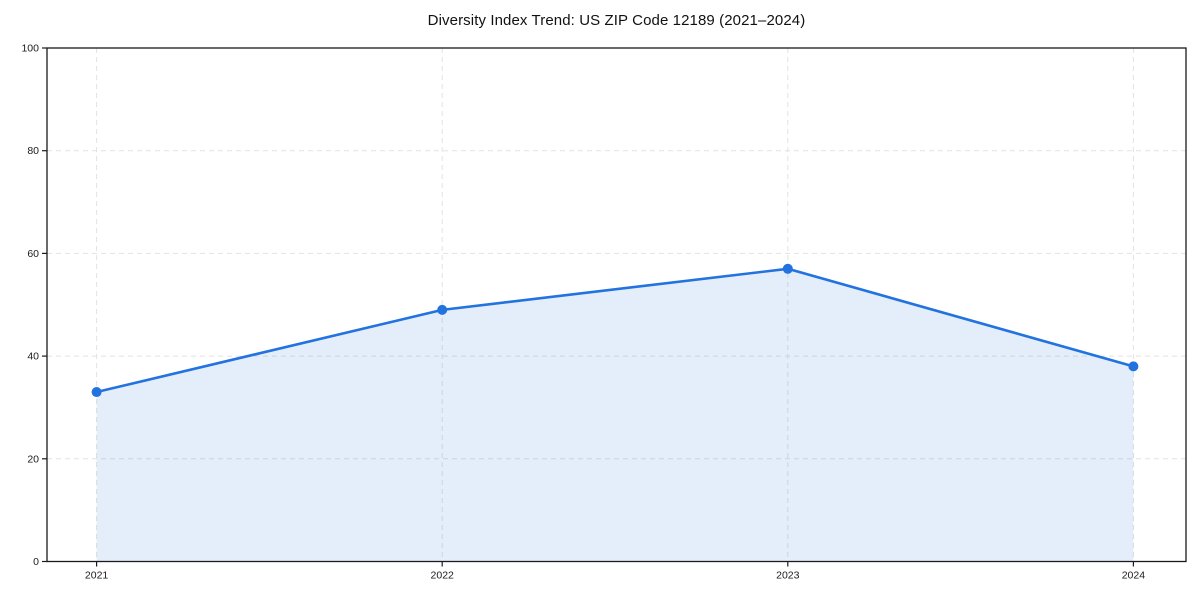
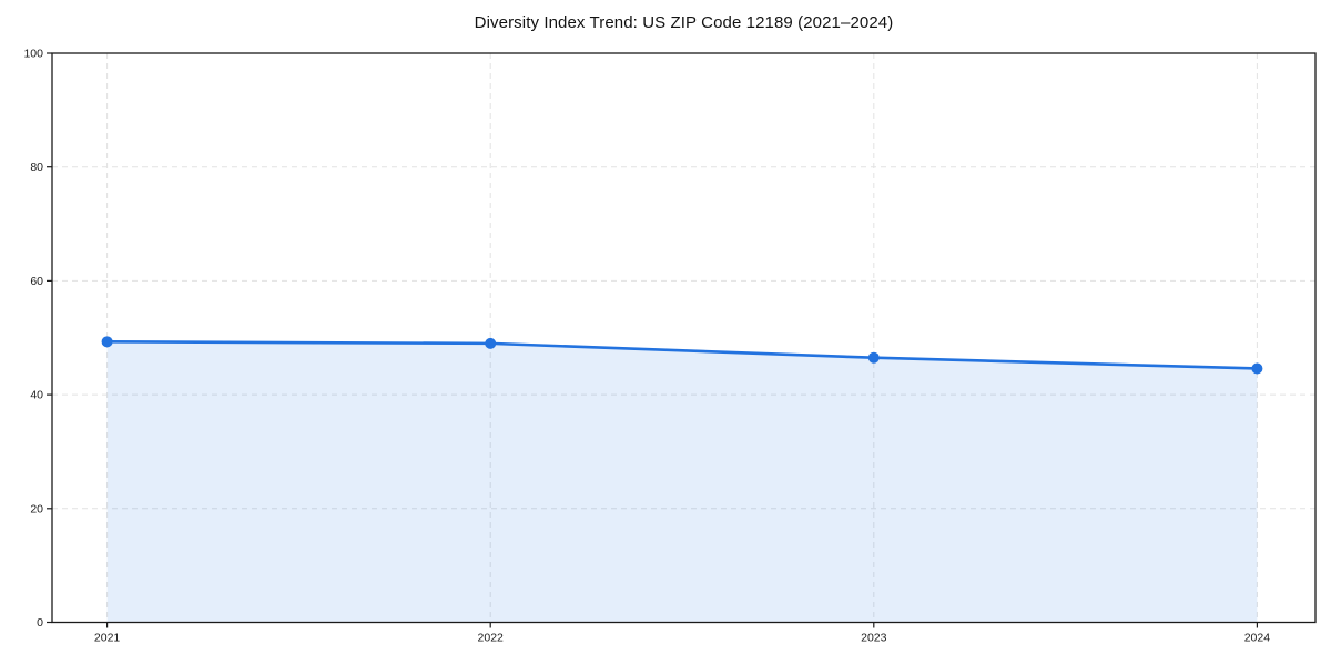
2021: 33 -> 49
2023: 57 -> 46
2024: 38 -> 45
